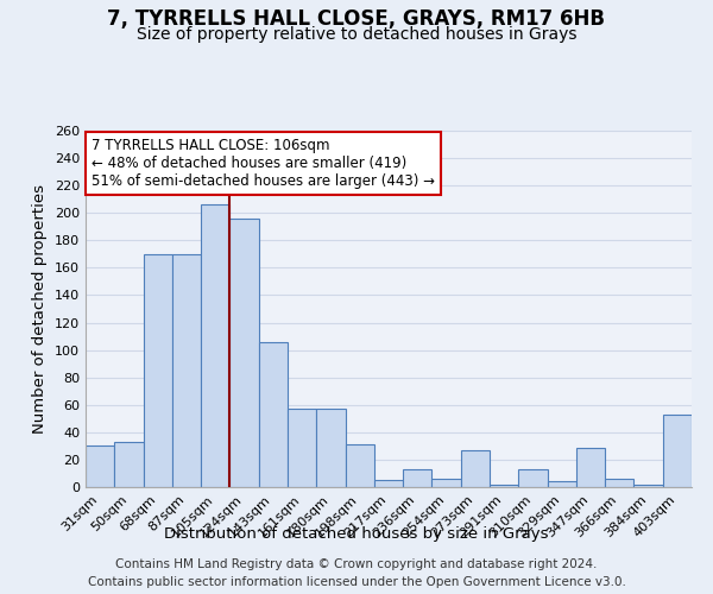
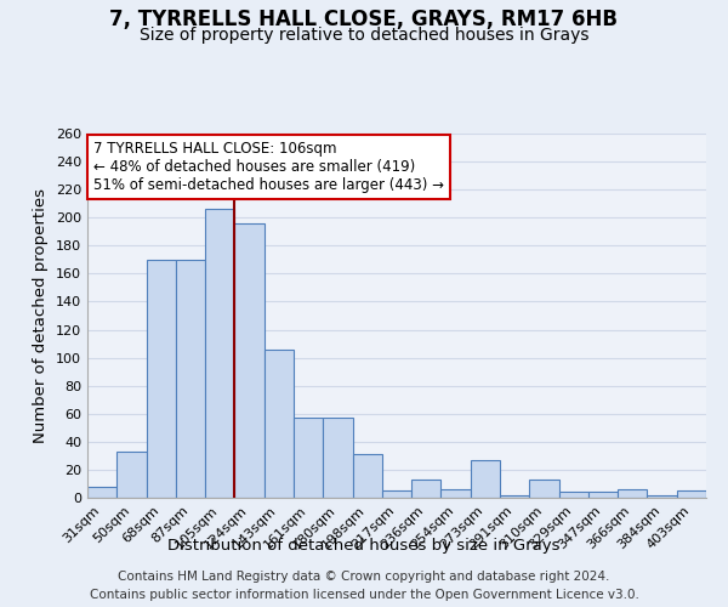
31sqm: 30 -> 8
347sqm: 29 -> 4
403sqm: 53 -> 5
